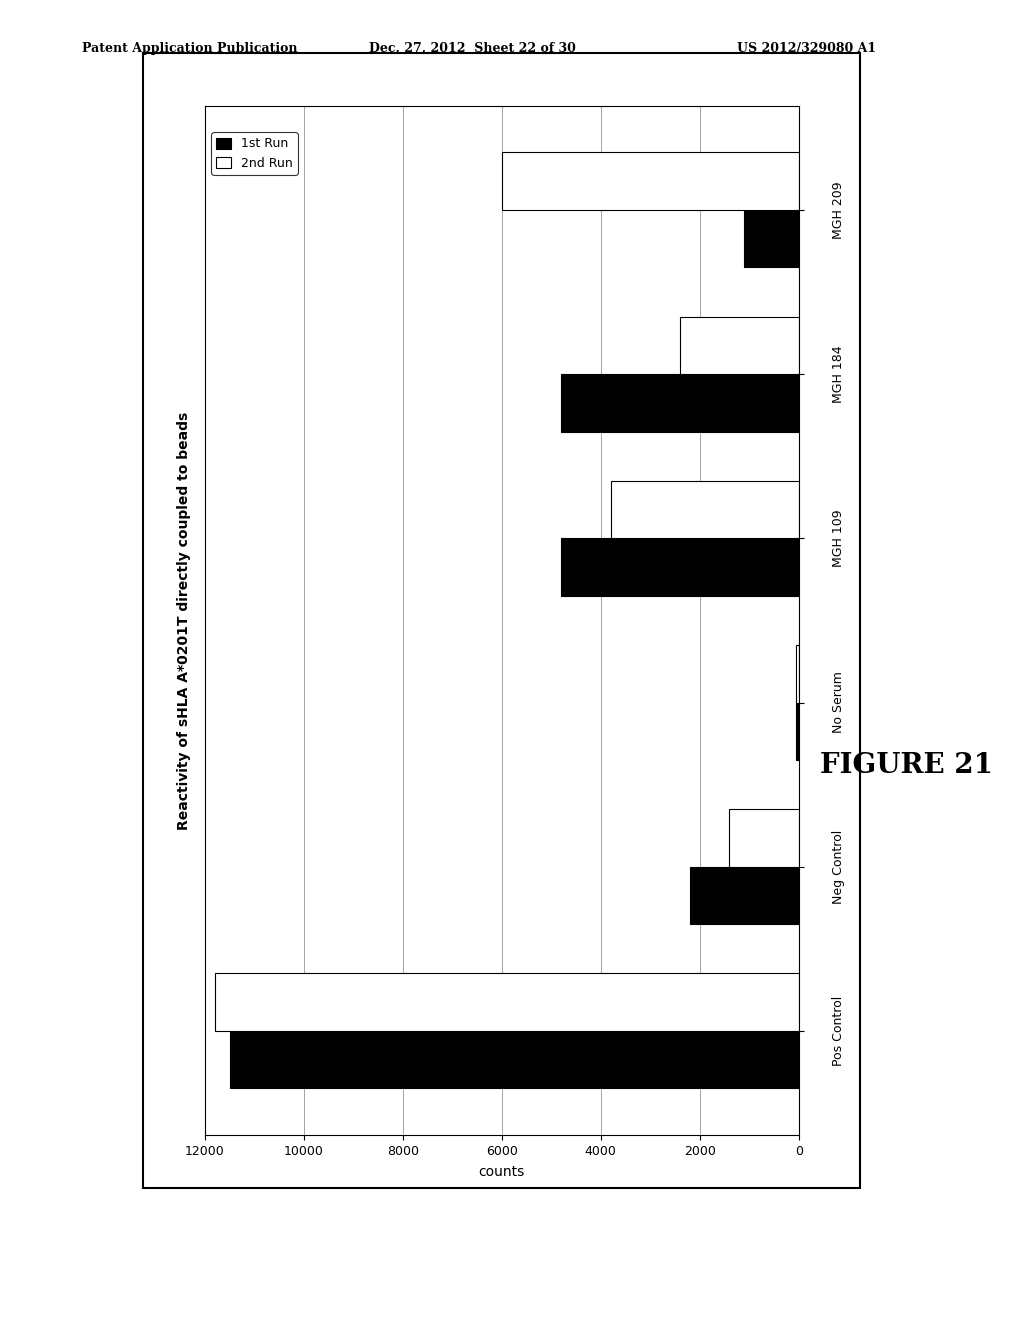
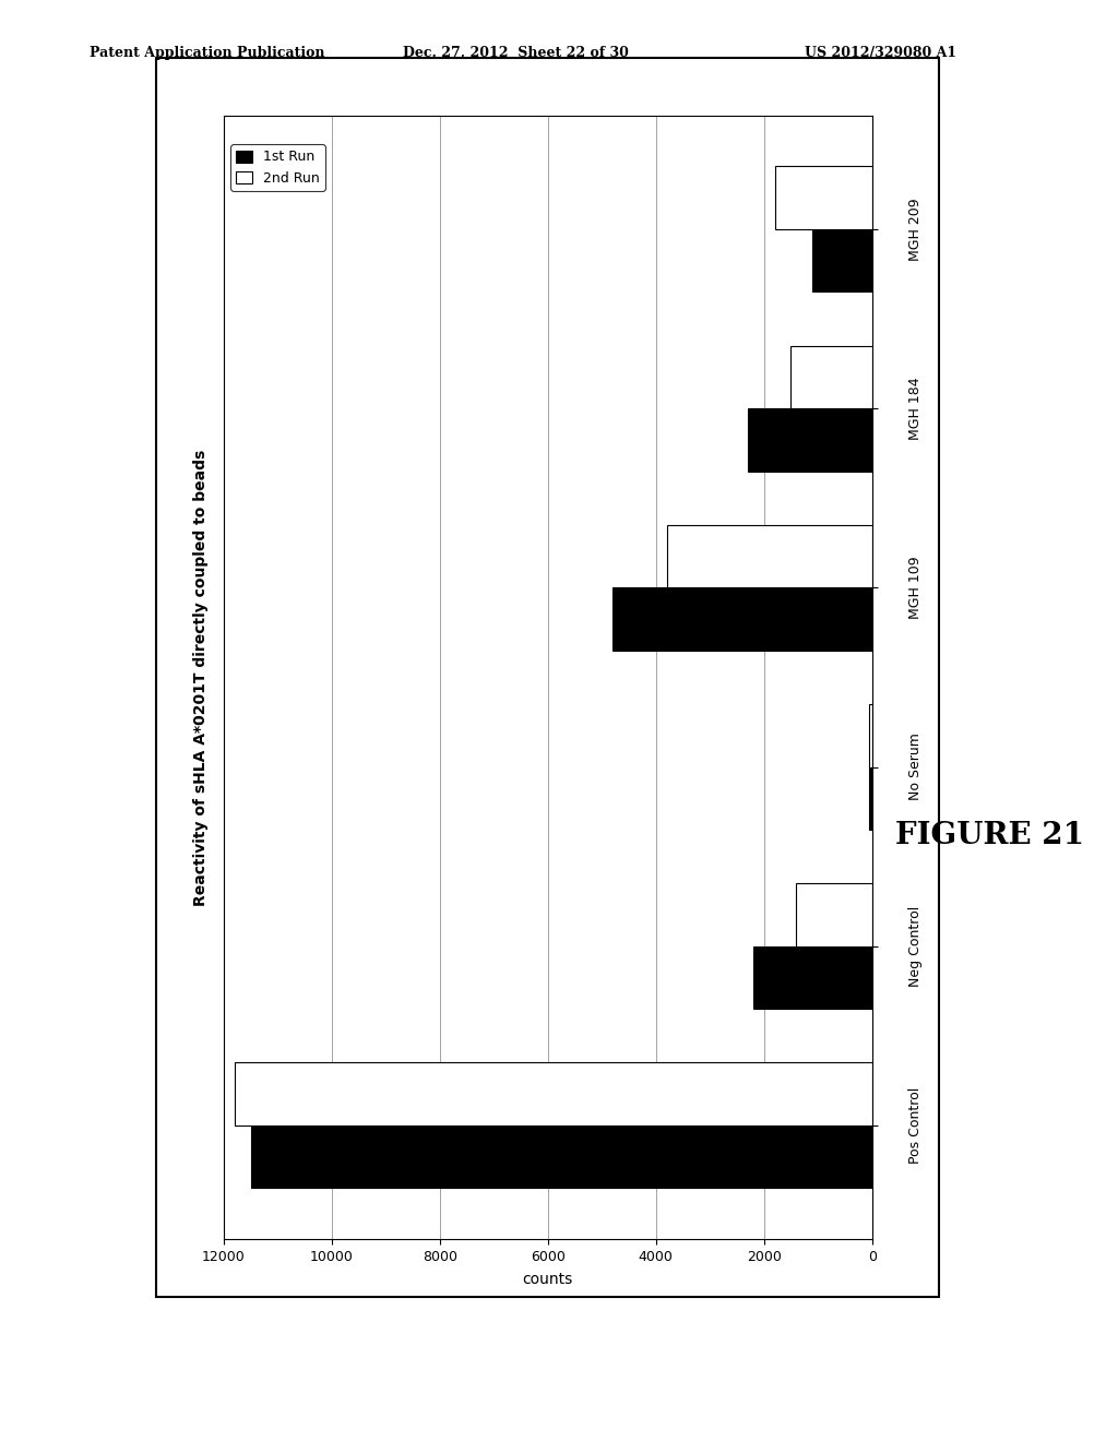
2nd Run/MGH 209: 6000 -> 1800
2nd Run/MGH 184: 2400 -> 1500
1st Run/MGH 184: 4800 -> 2300
